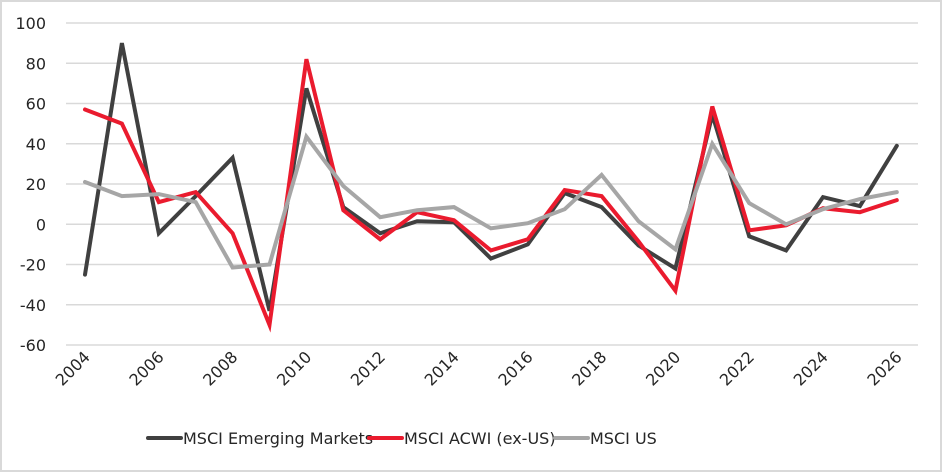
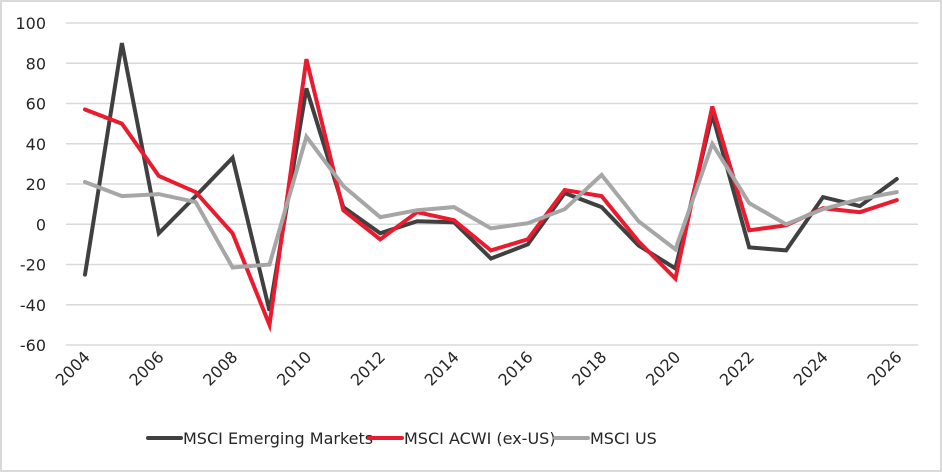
MSCI ACWI (ex-US)/2006: 11 -> 24
MSCI ACWI (ex-US)/2020: -33 -> -27
MSCI Emerging Markets/2022: -6 -> -12
MSCI Emerging Markets/2026: 39 -> 22
